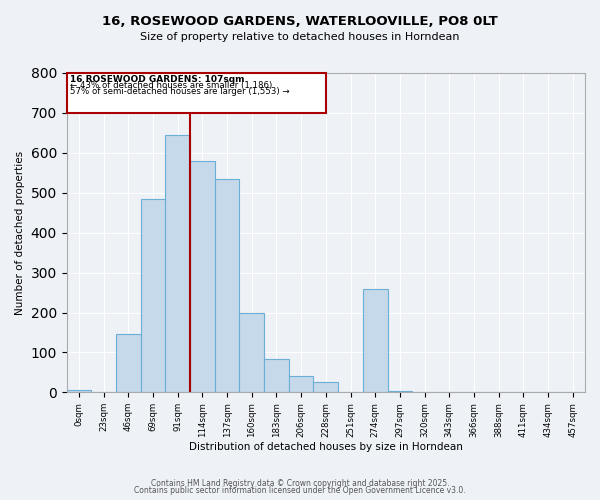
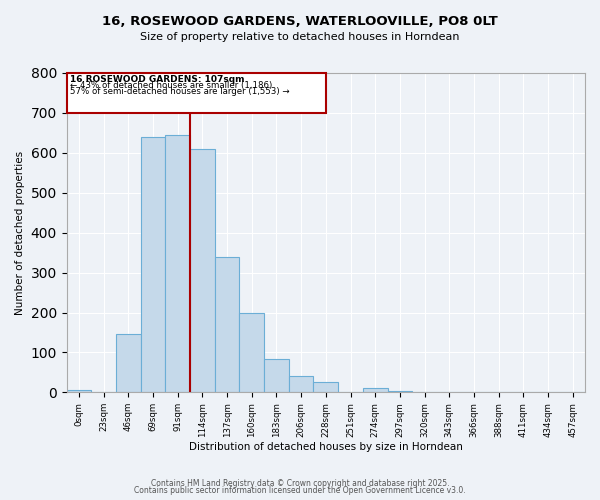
69sqm: 485 -> 640
114sqm: 580 -> 610
137sqm: 535 -> 338
274sqm: 260 -> 12
